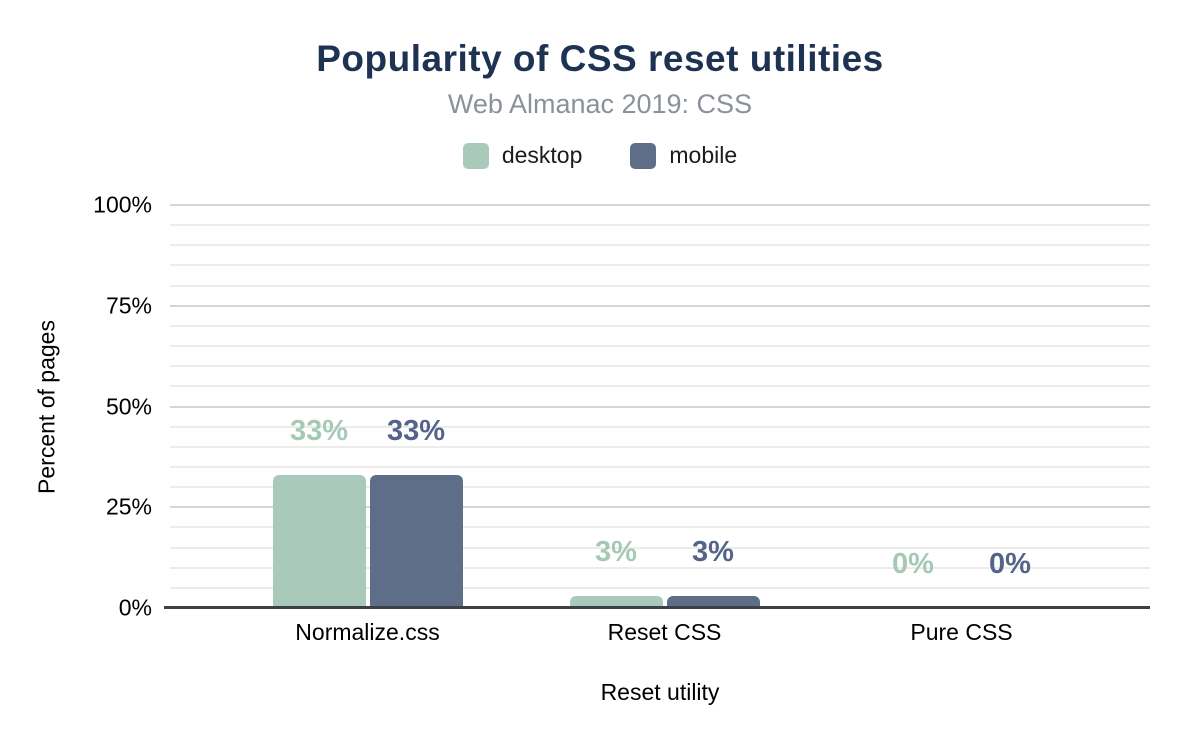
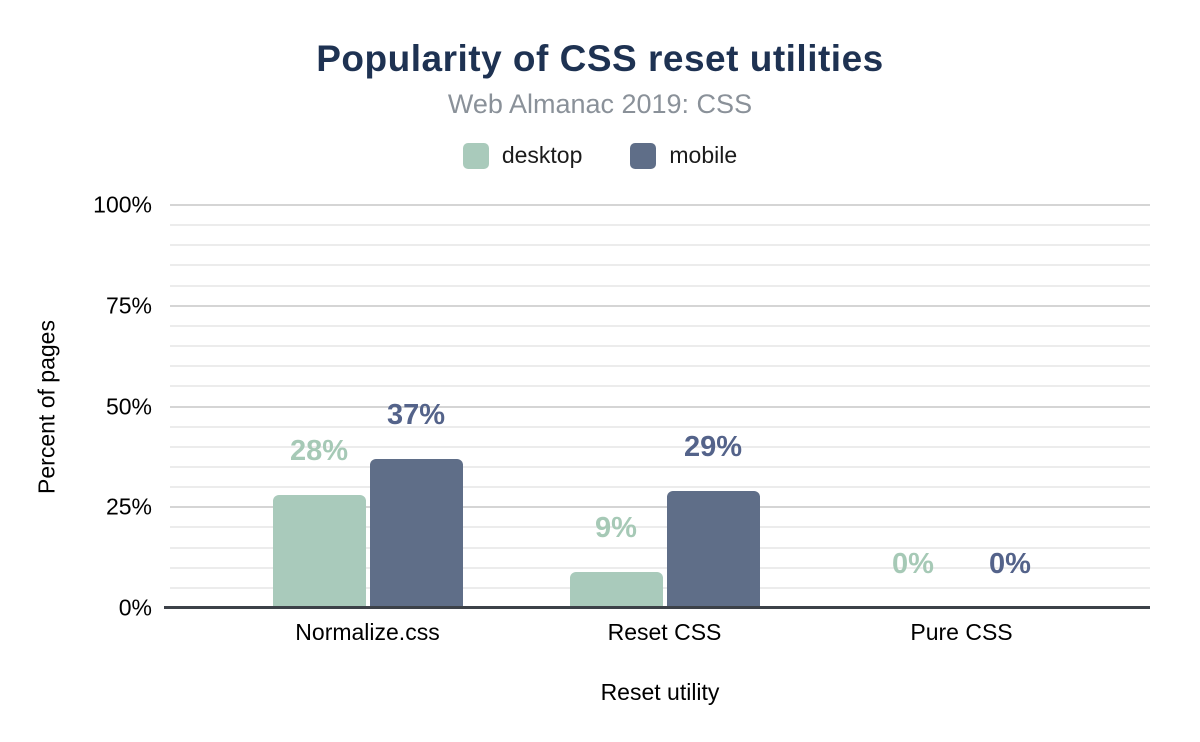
desktop/Normalize.css: 33% -> 28%
mobile/Normalize.css: 33% -> 37%
desktop/Reset CSS: 3% -> 9%
mobile/Reset CSS: 3% -> 29%
